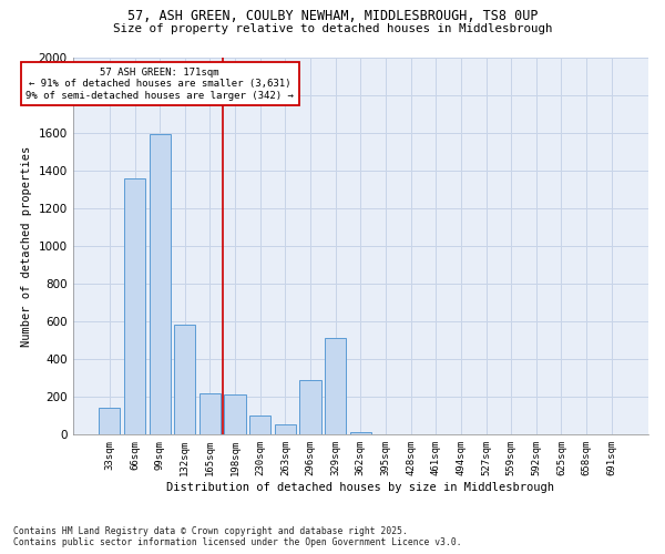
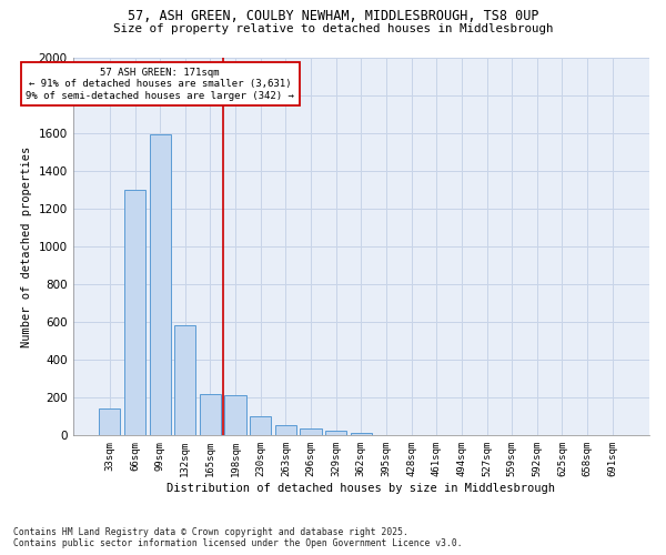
66sqm: 1360 -> 1300
296sqm: 290 -> 40
329sqm: 510 -> 20
